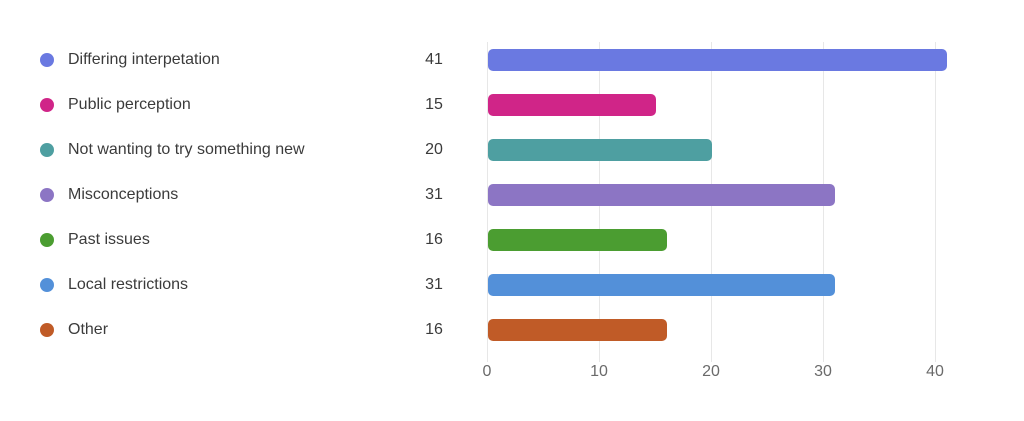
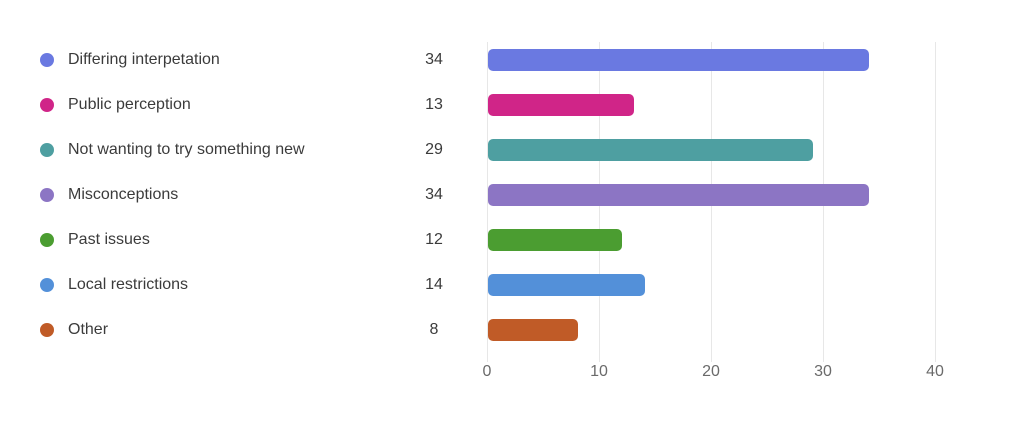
Differing interpetation: 41 -> 34
Public perception: 15 -> 13
Not wanting to try something new: 20 -> 29
Misconceptions: 31 -> 34
Past issues: 16 -> 12
Local restrictions: 31 -> 14
Other: 16 -> 8
